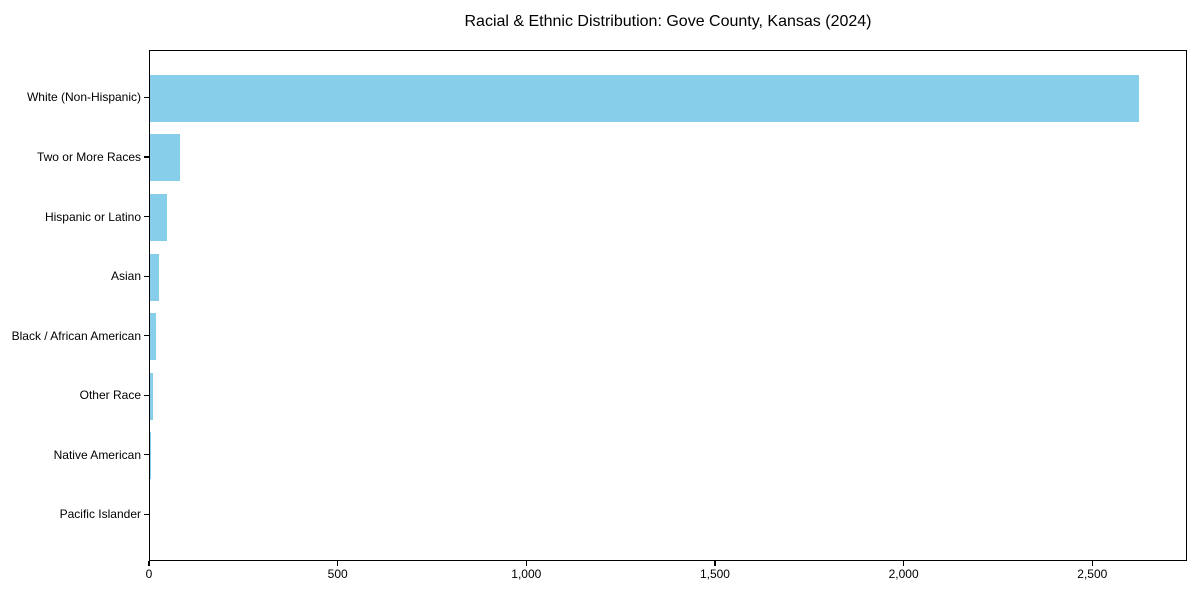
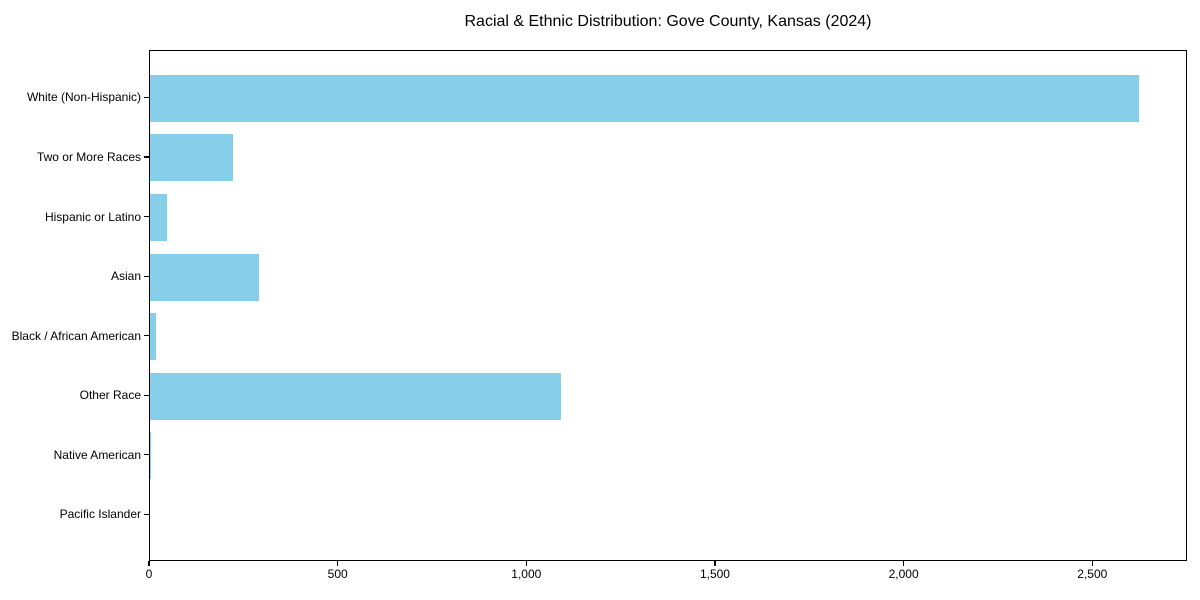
Two or More Races: 80 -> 220
Asian: 20 -> 290
Other Race: 10 -> 1090
